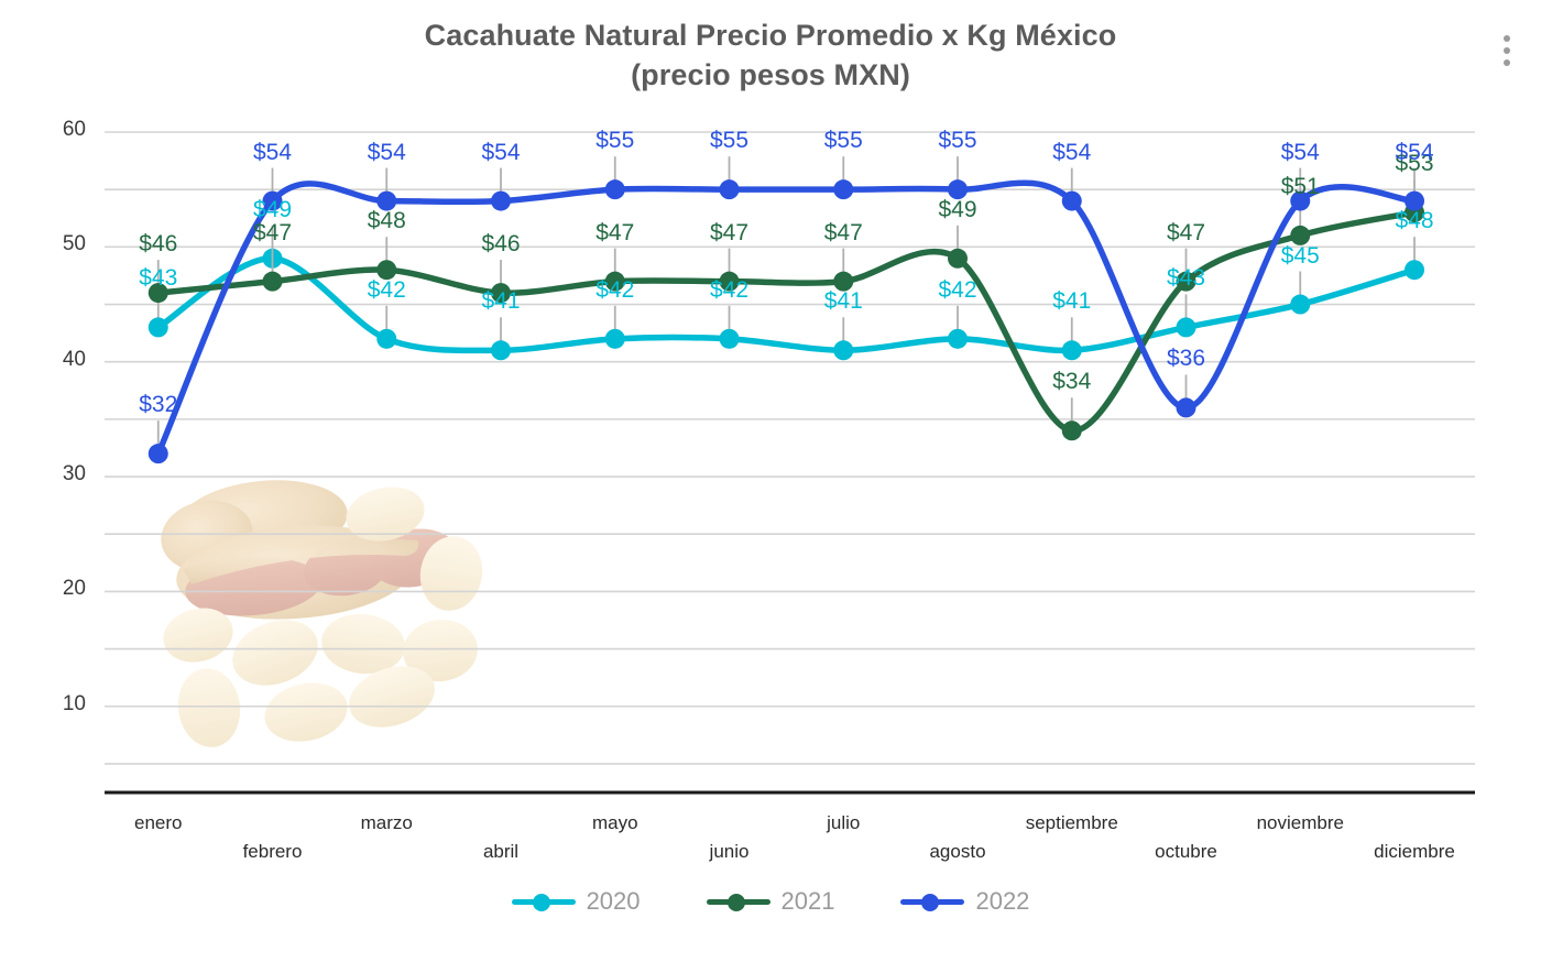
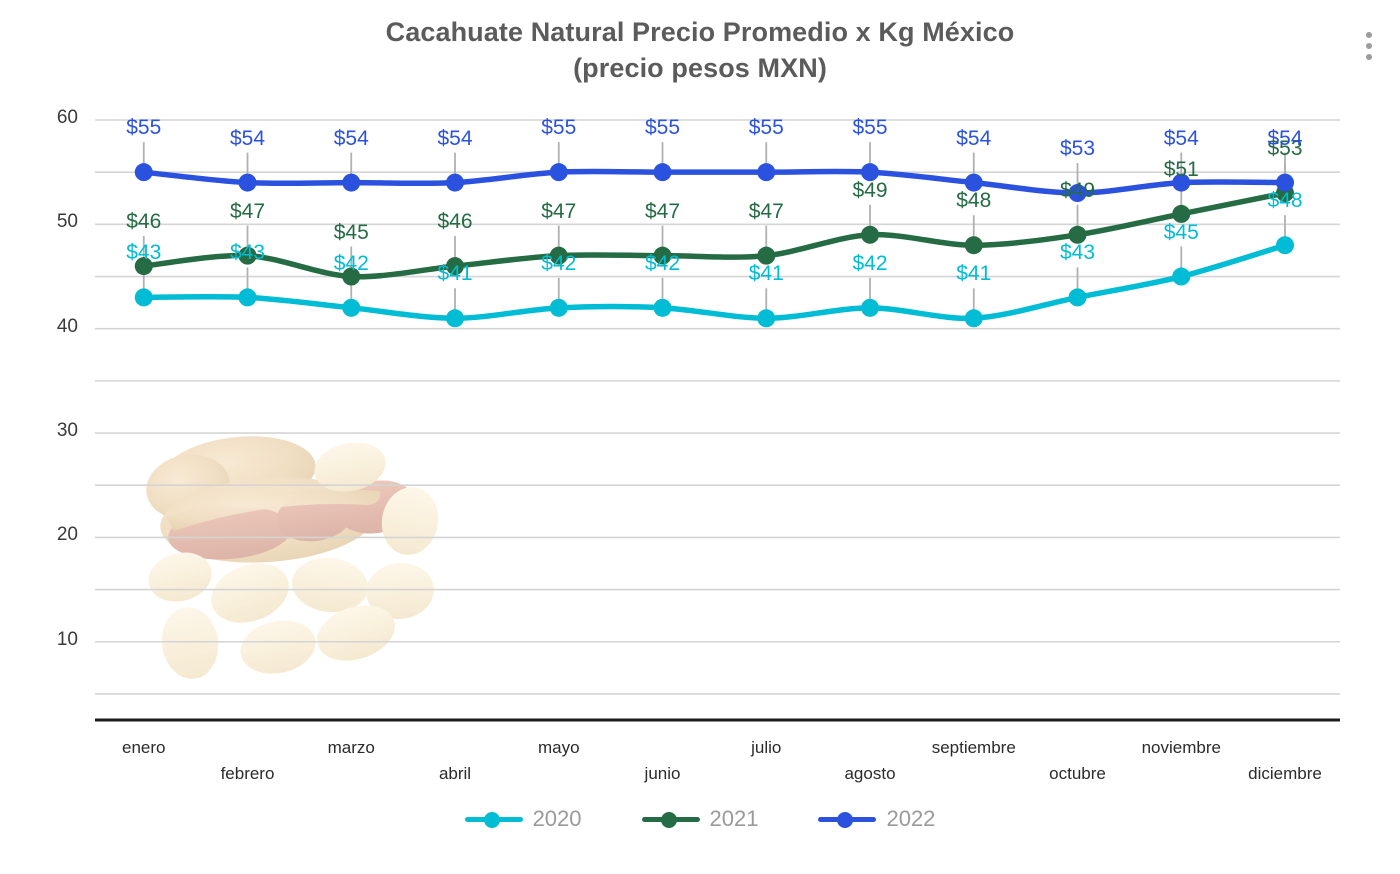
2022/enero: $32 -> $55
2020/febrero: $49 -> $43
2021/marzo: $48 -> $45
2021/septiembre: $34 -> $48
2021/octubre: $47 -> $49
2022/octubre: $36 -> $53
